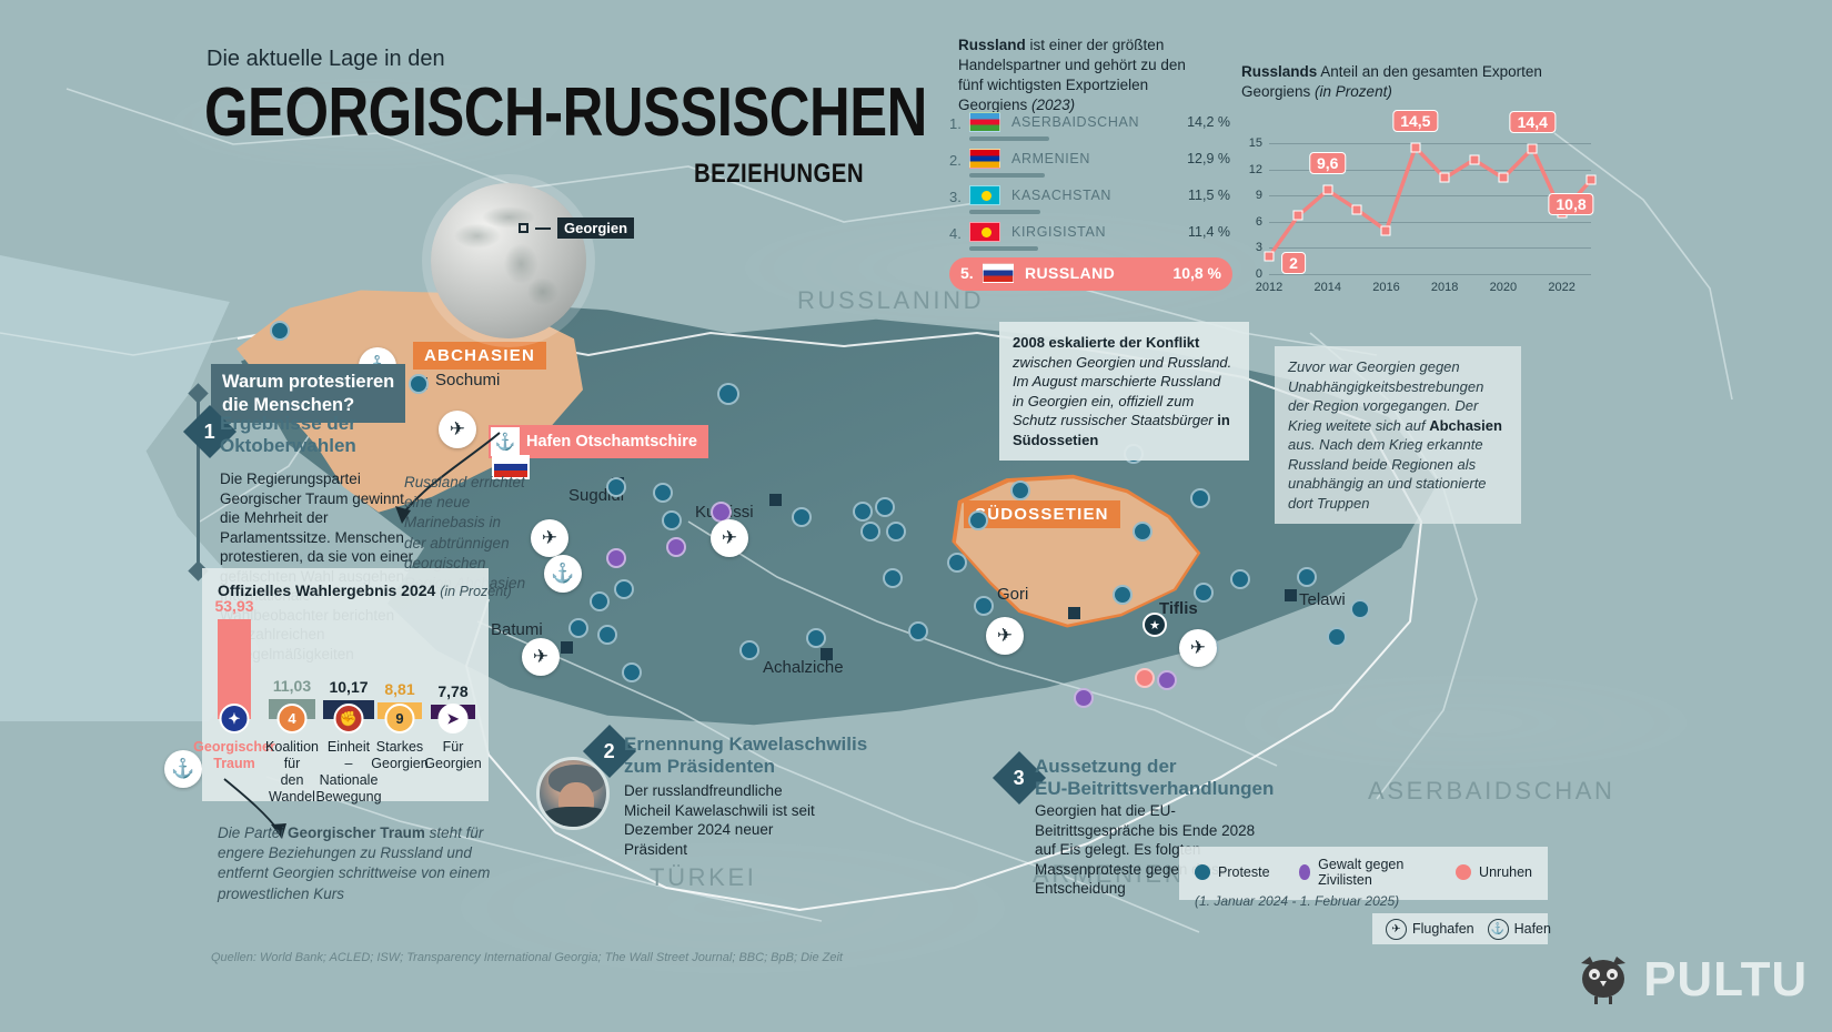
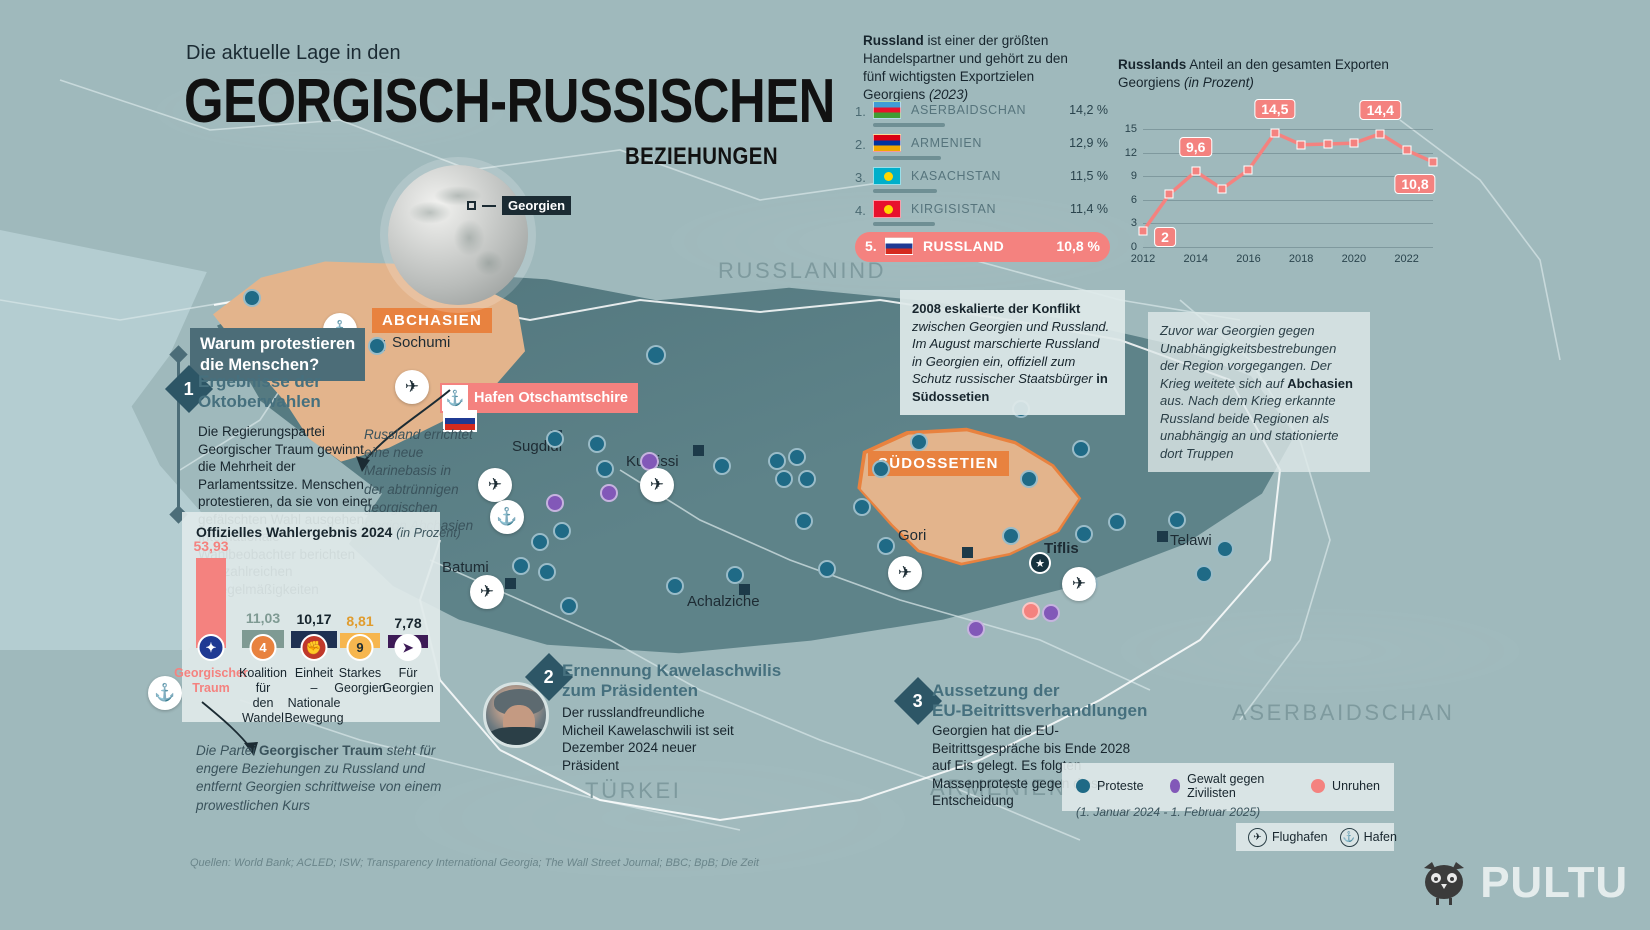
2016: 5 -> 10
2018: 11 -> 13
2020: 11 -> 13
2022: 7 -> 12
